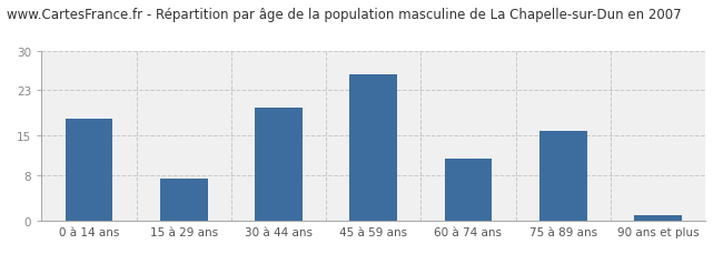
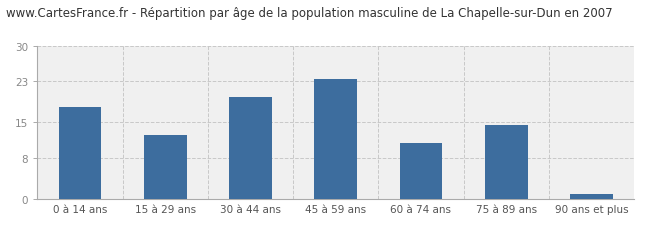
15 à 29 ans: 7.4 -> 12.5
45 à 59 ans: 25.8 -> 23.5
75 à 89 ans: 15.8 -> 14.5
